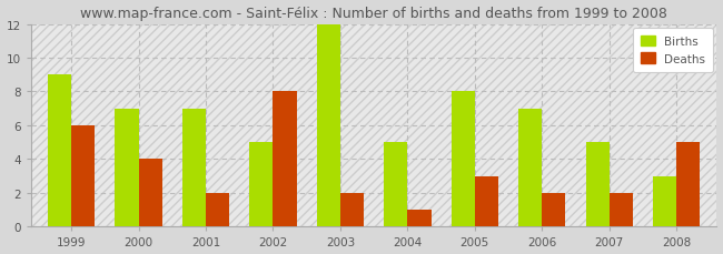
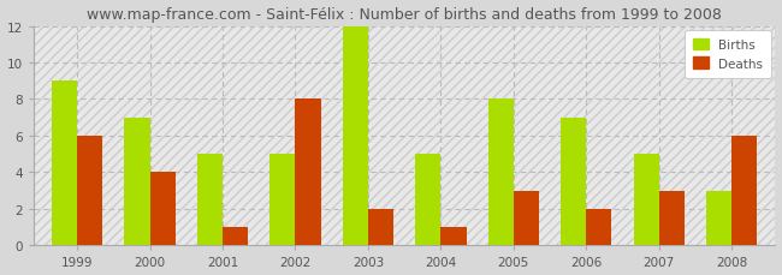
Births/2001: 7 -> 5
Deaths/2001: 2 -> 1
Deaths/2007: 2 -> 3
Deaths/2008: 5 -> 6
